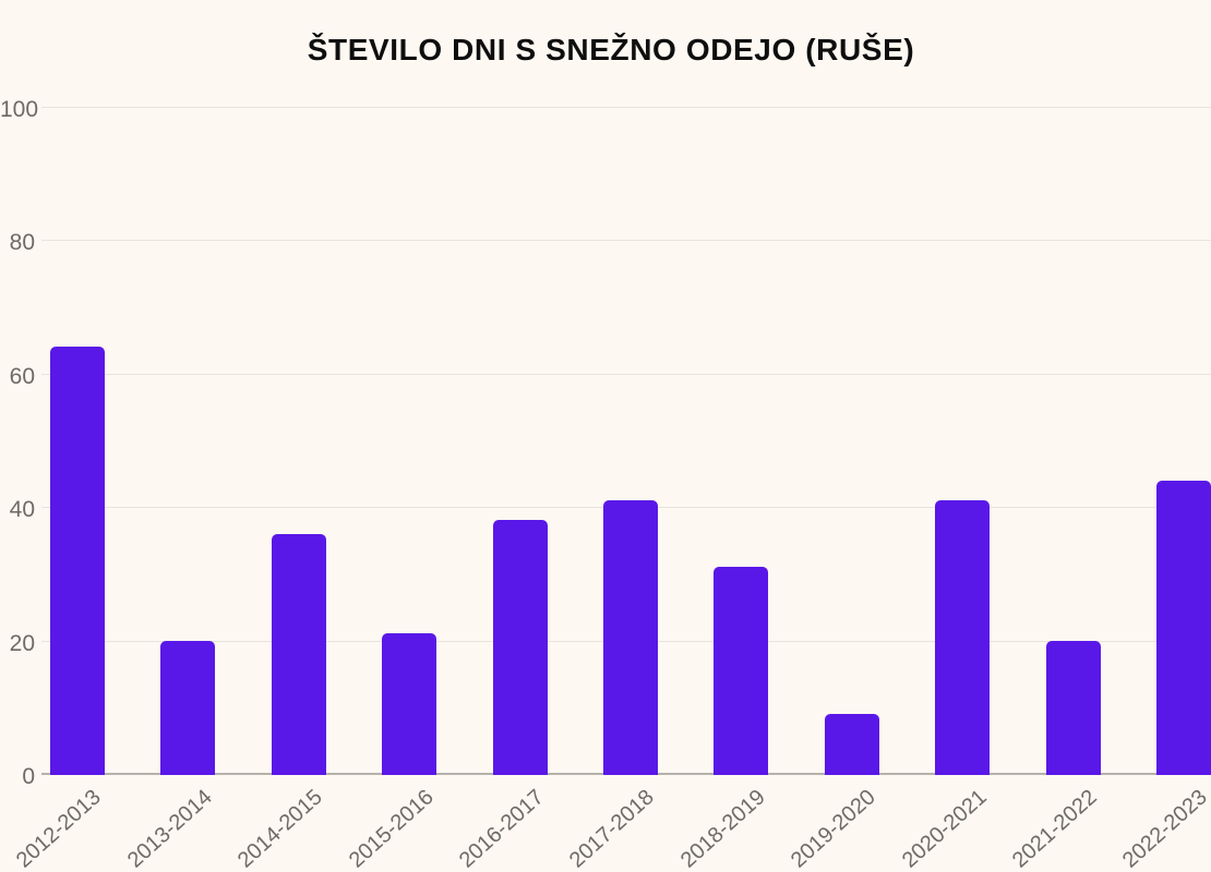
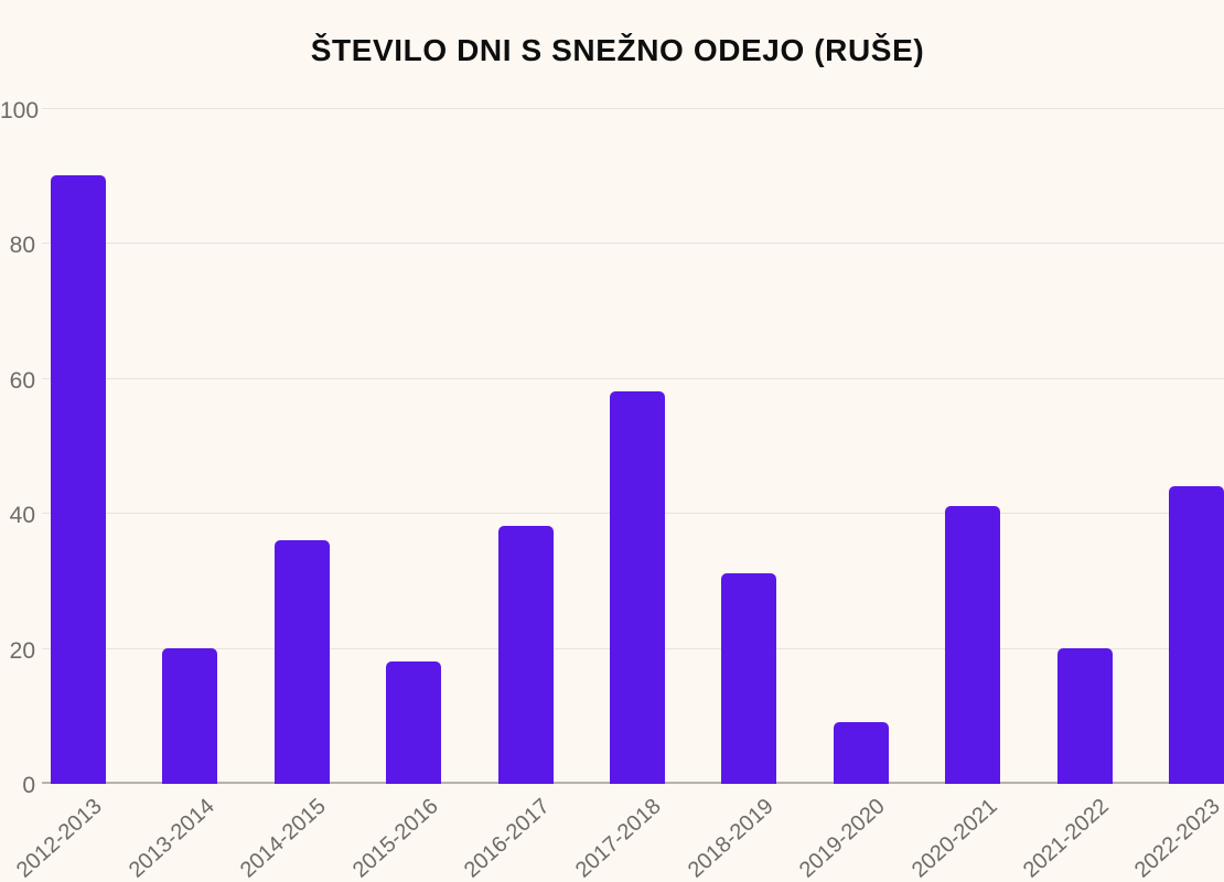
2012-2013: 64 -> 90
2015-2016: 21 -> 18
2017-2018: 41 -> 58
